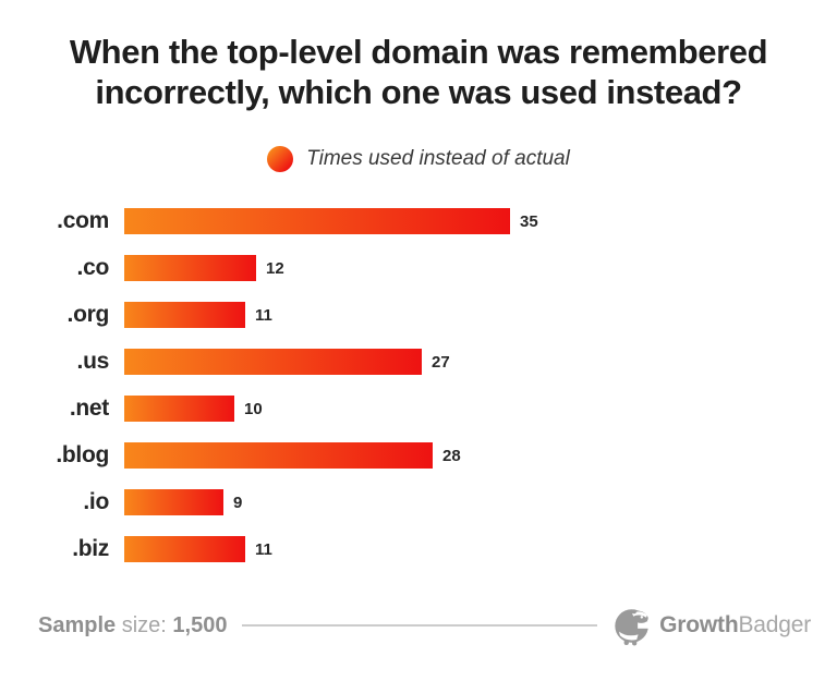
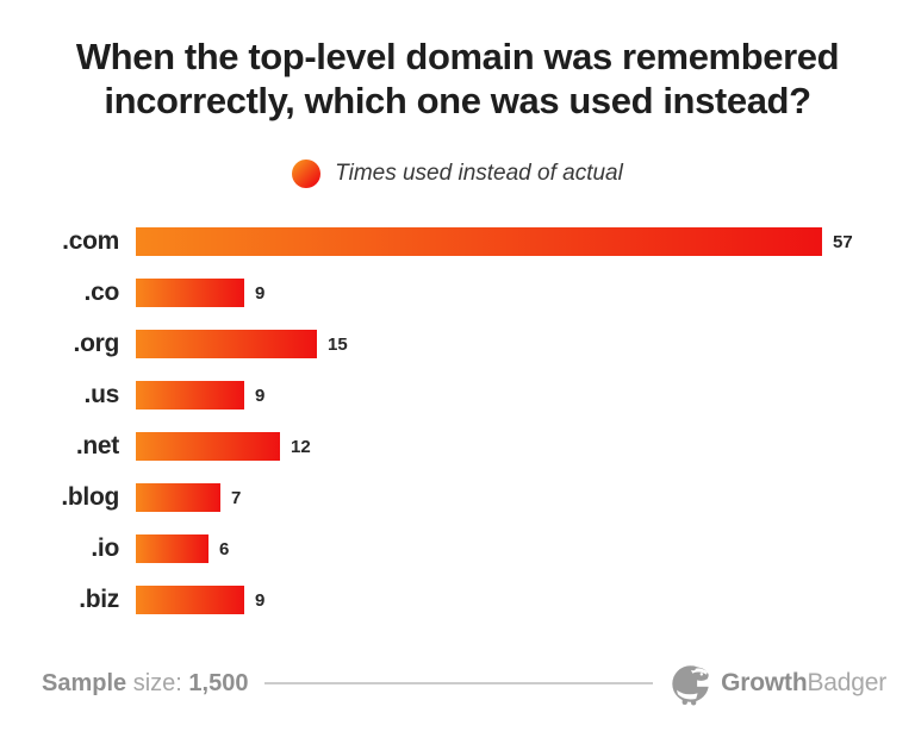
.com: 35 -> 57
.co: 12 -> 9
.org: 11 -> 15
.us: 27 -> 9
.net: 10 -> 12
.blog: 28 -> 7
.io: 9 -> 6
.biz: 11 -> 9
